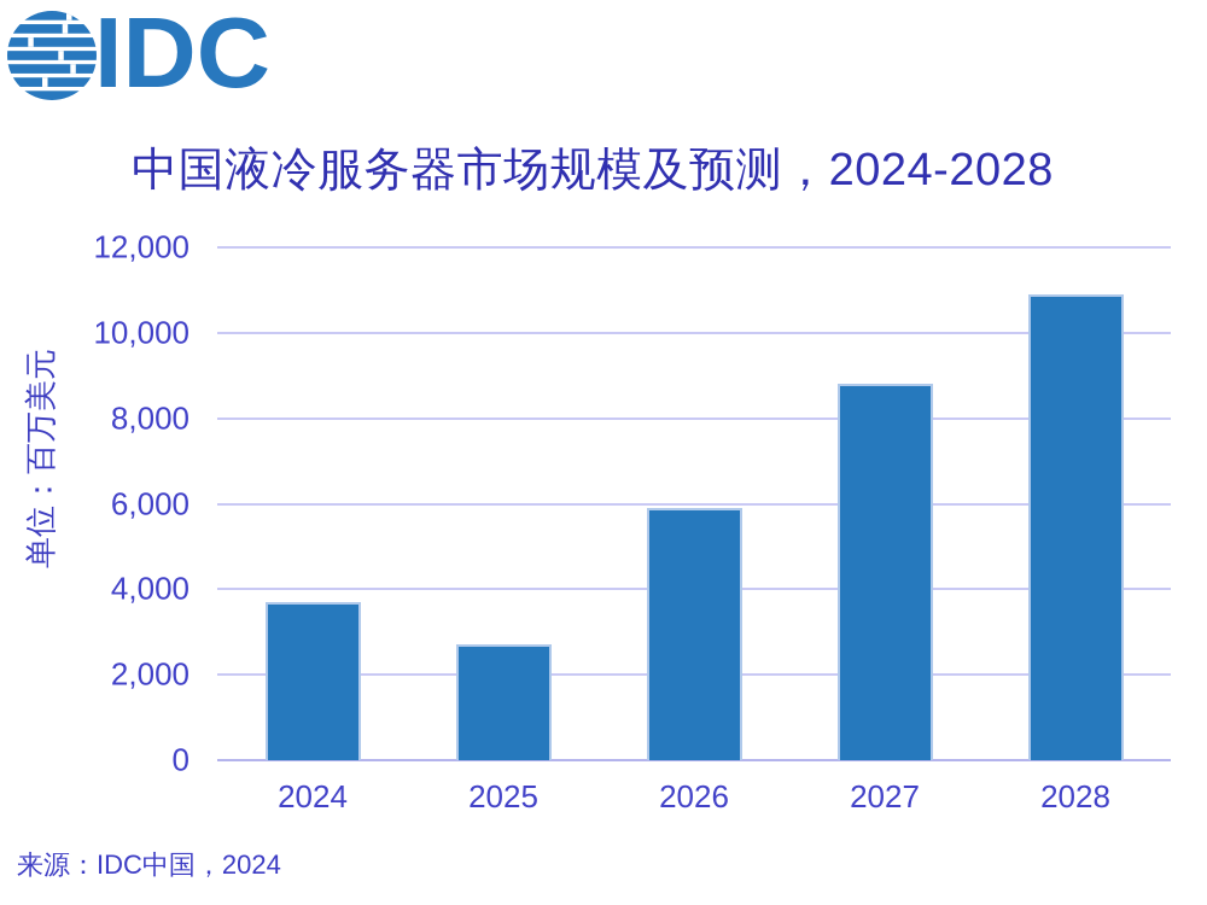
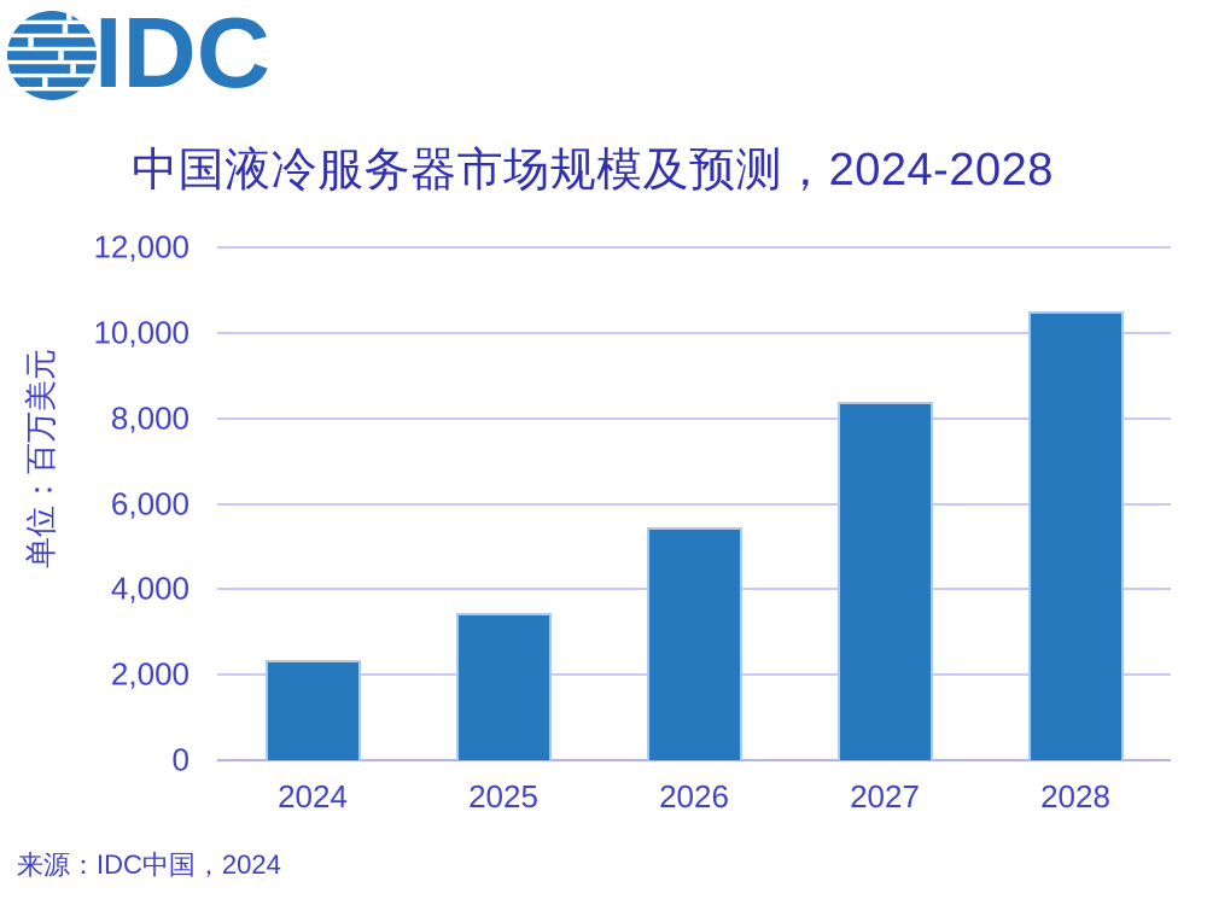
2024: 3700 -> 2400
2025: 2700 -> 3400
2026: 5900 -> 5400
2027: 8800 -> 8400
2028: 10900 -> 10500
